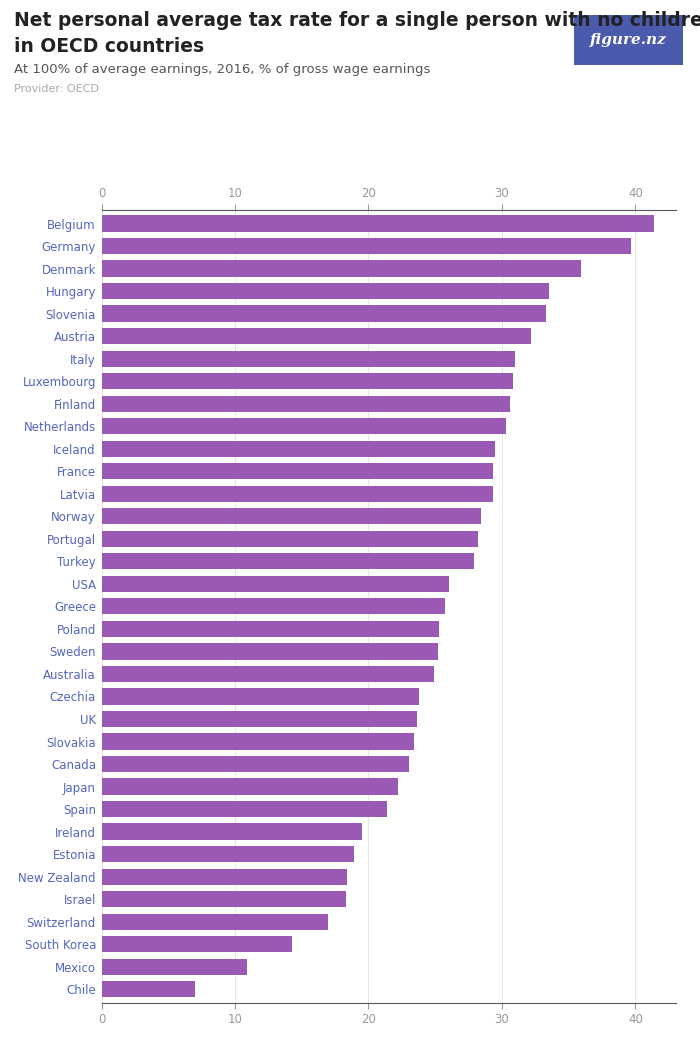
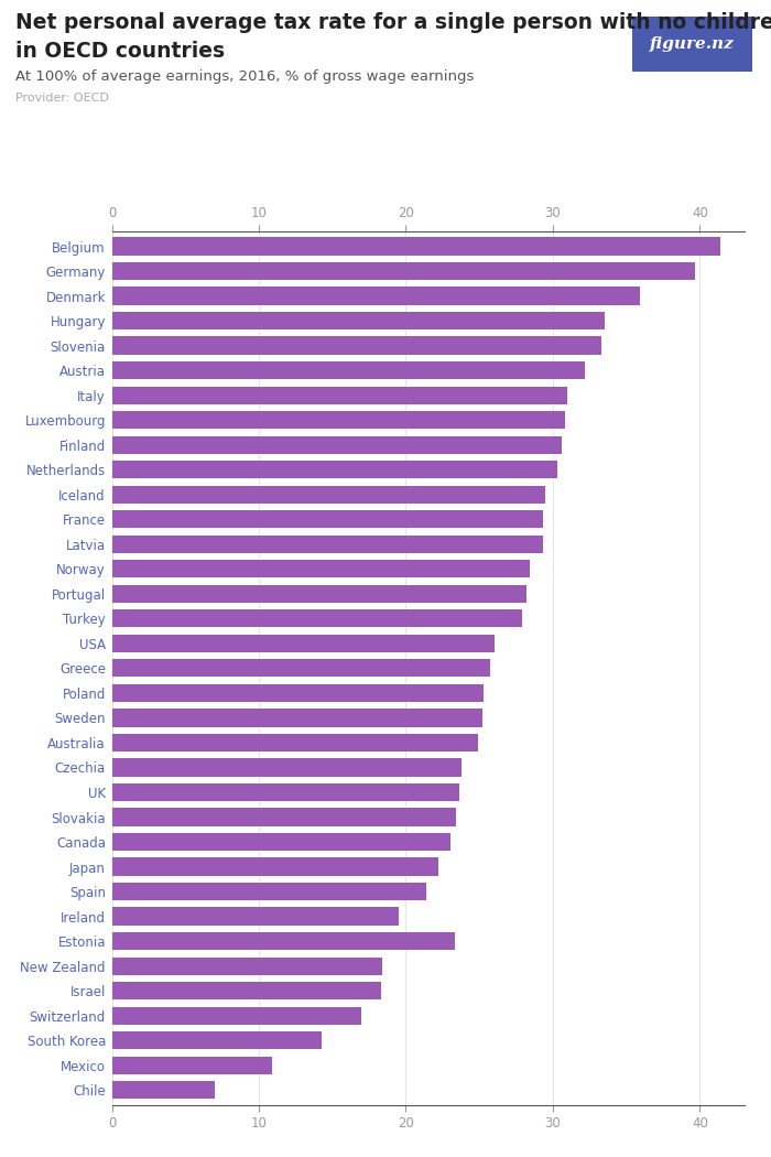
Estonia: 18.9 -> 23.3
